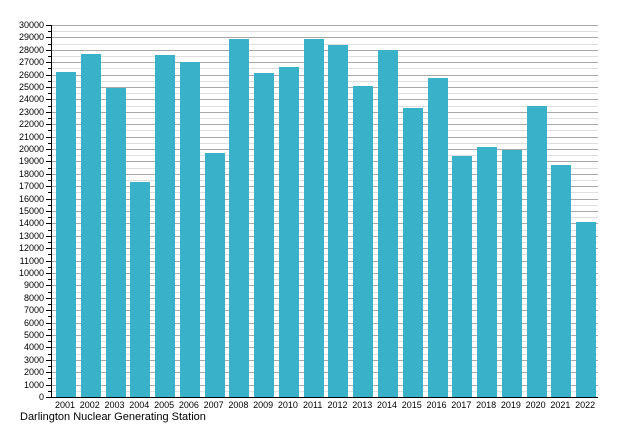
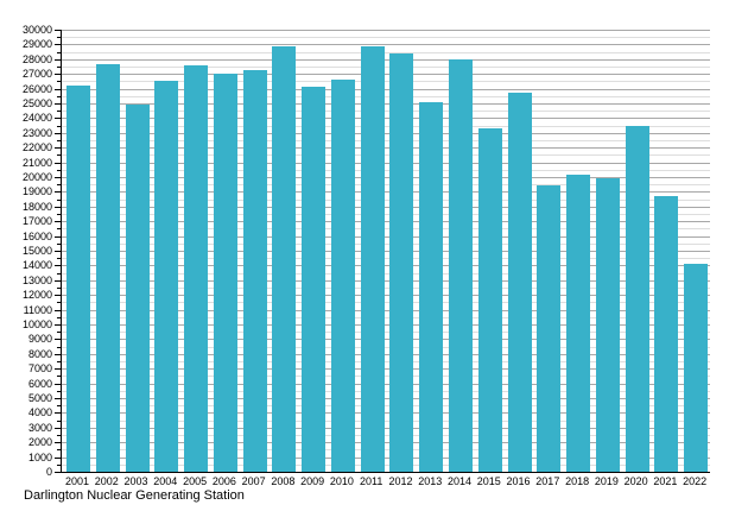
2004: 17300 -> 26600
2007: 19700 -> 27200
